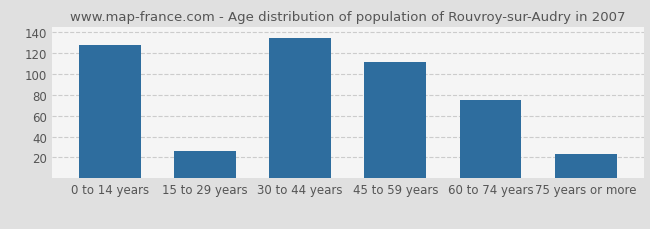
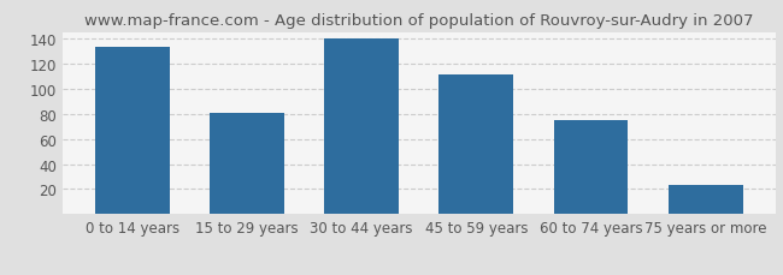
0 to 14 years: 127 -> 133
15 to 29 years: 26 -> 81
30 to 44 years: 134 -> 140
